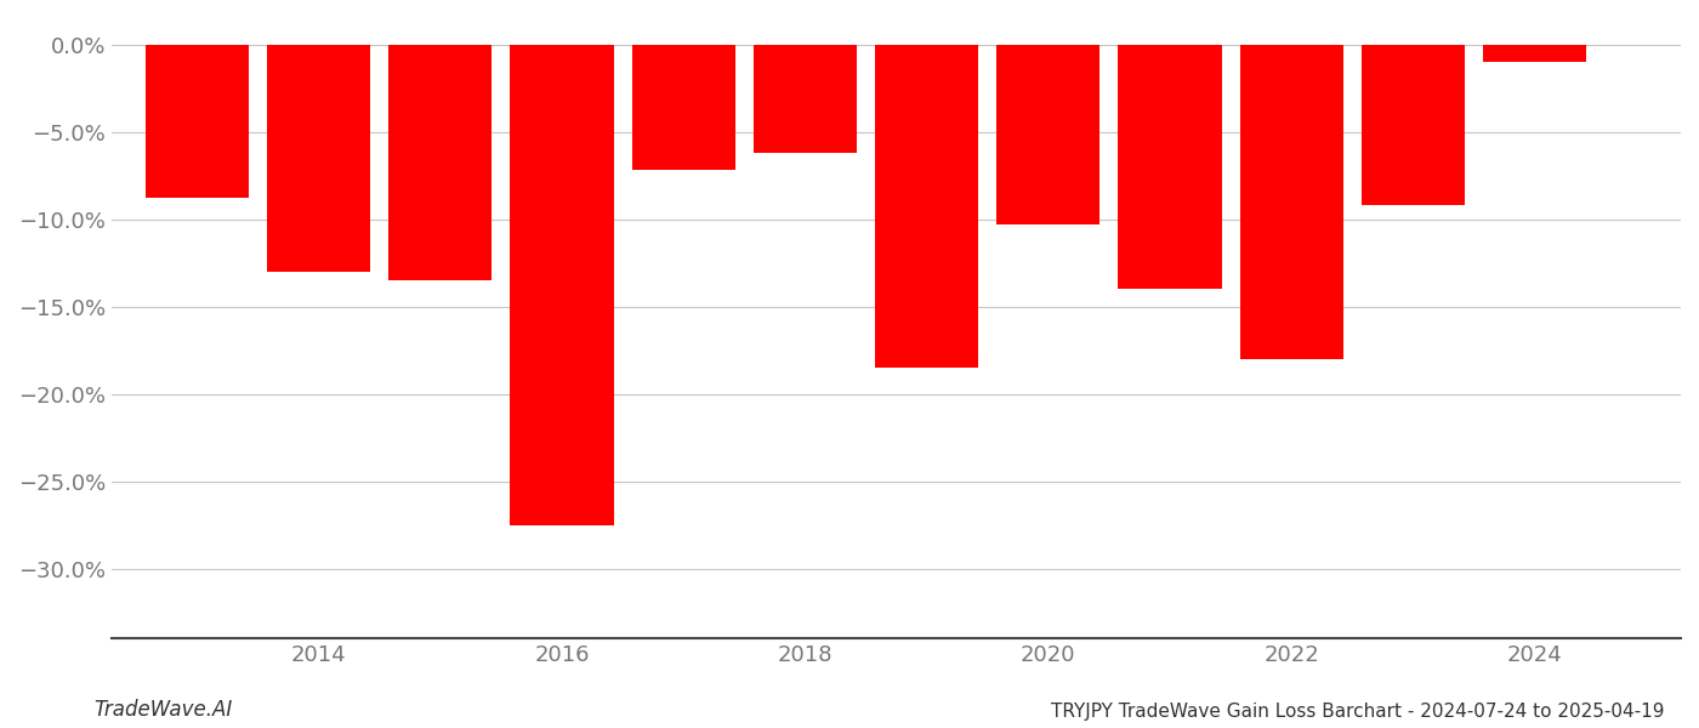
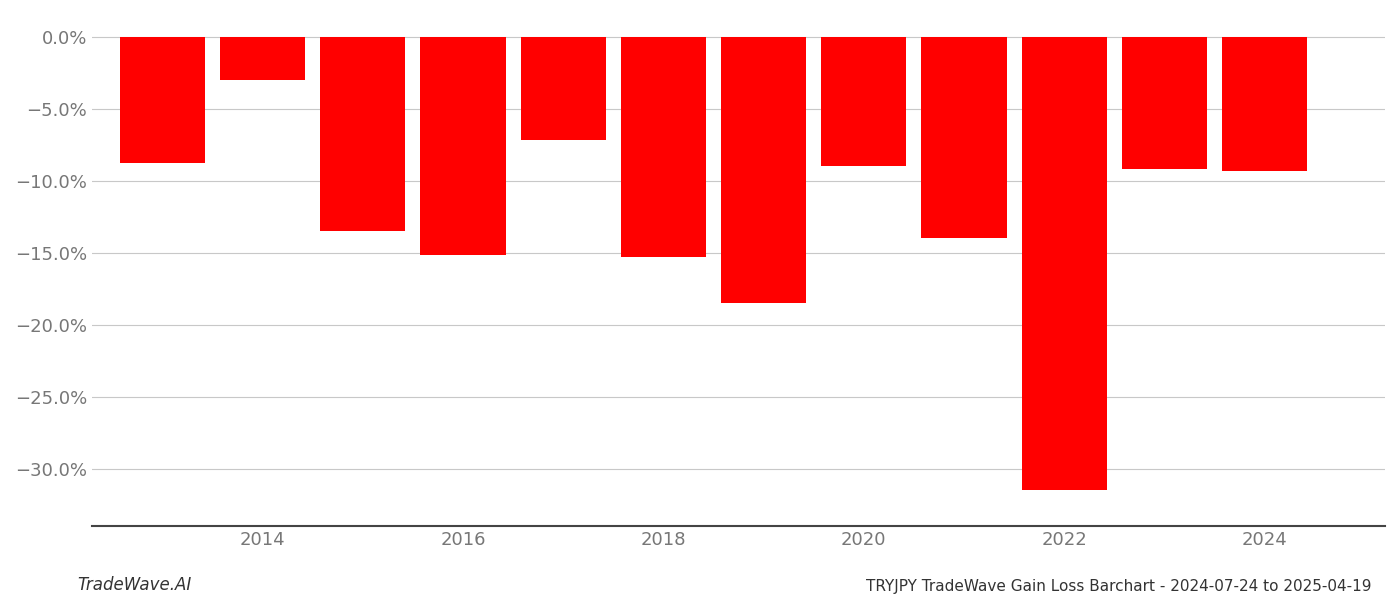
2014: -13.0% -> -3.0%
2016: -27.5% -> -15.2%
2018: -6.2% -> -15.3%
2020: -10.3% -> -9.0%
2022: -18.0% -> -31.5%
2024: -1.0% -> -9.3%
